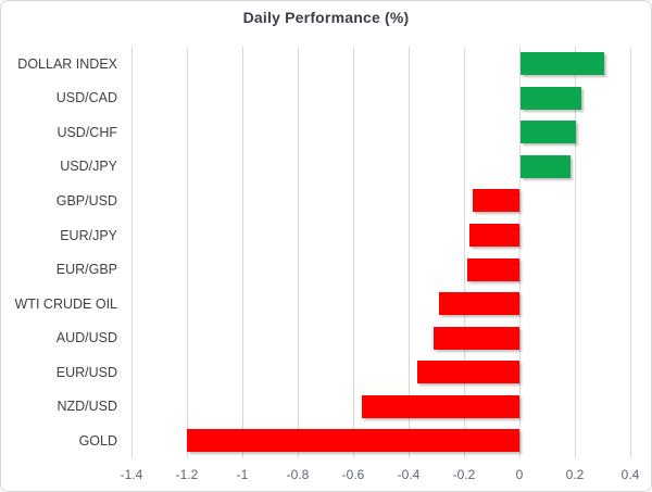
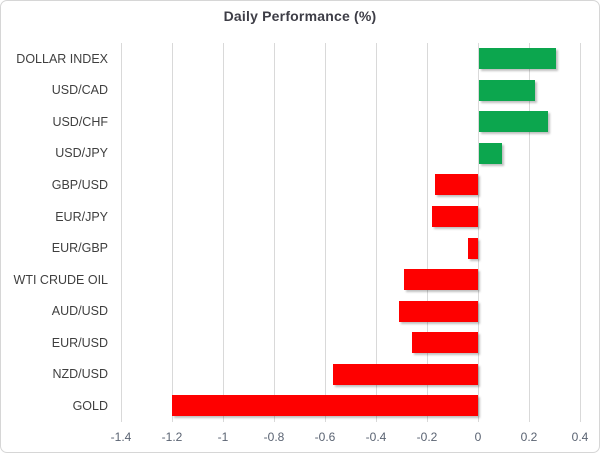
USD/CHF: 0.20 -> 0.27
USD/JPY: 0.18 -> 0.09
EUR/GBP: -0.19 -> -0.04
EUR/USD: -0.37 -> -0.26
